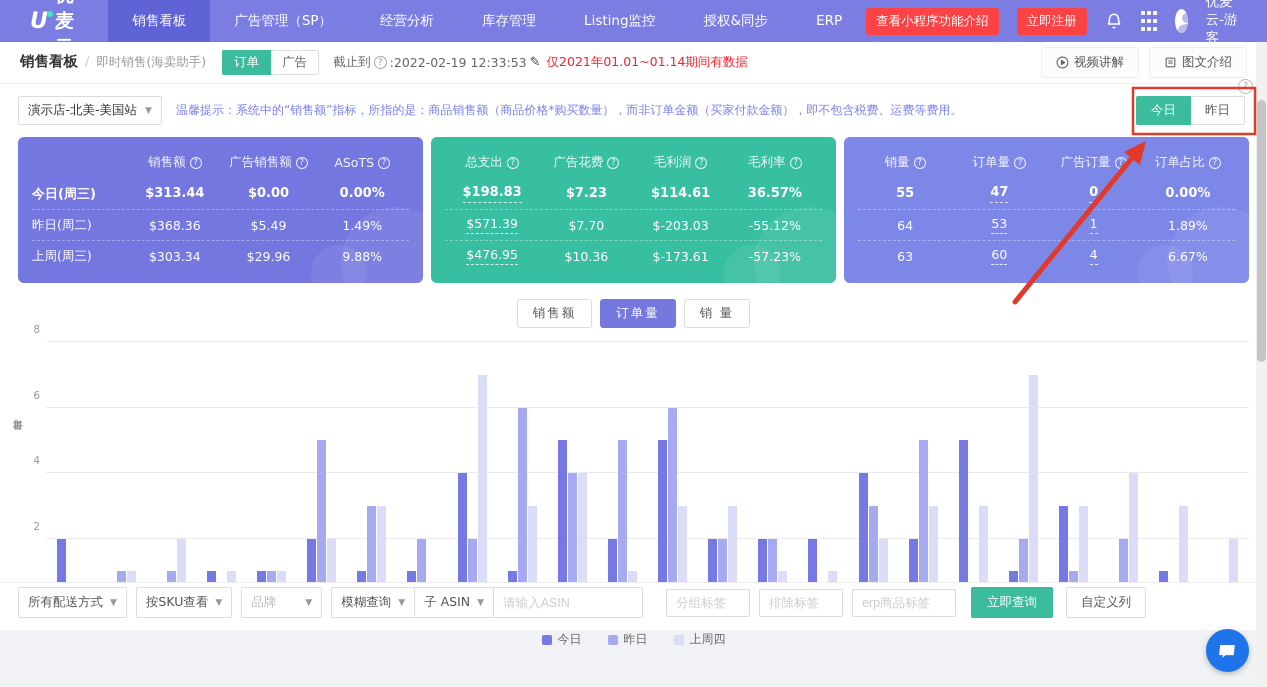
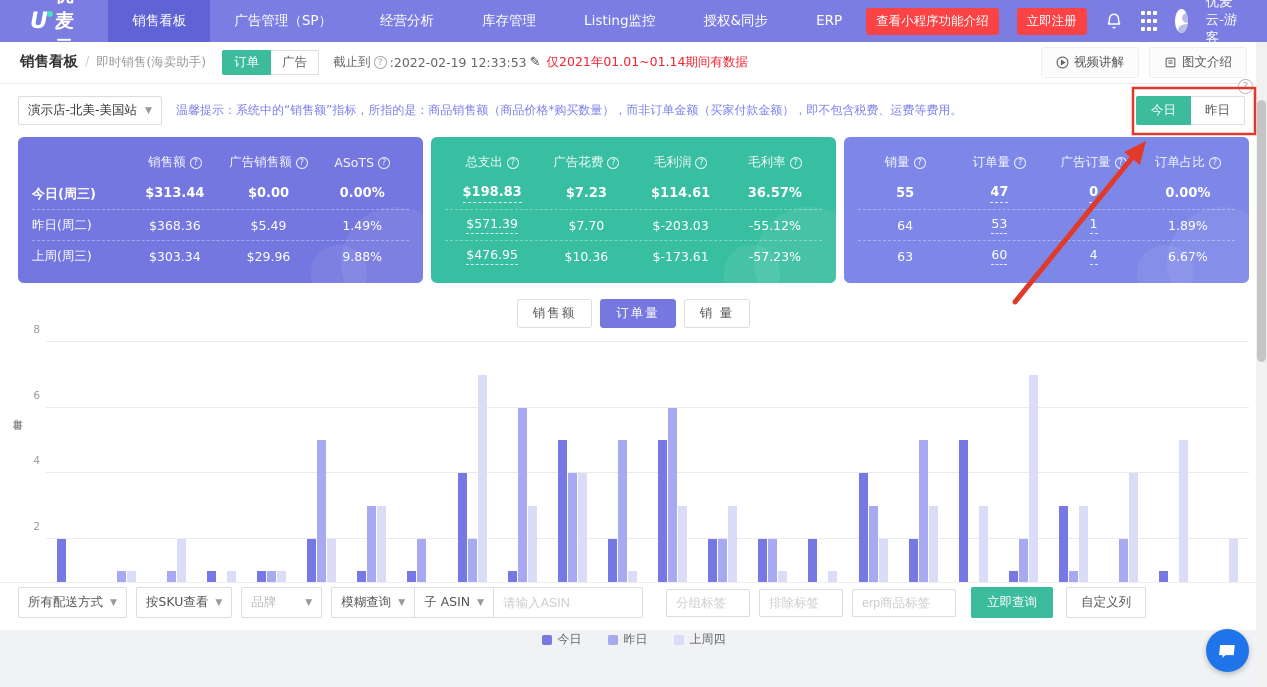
上周四/23:00: 3 -> 5
